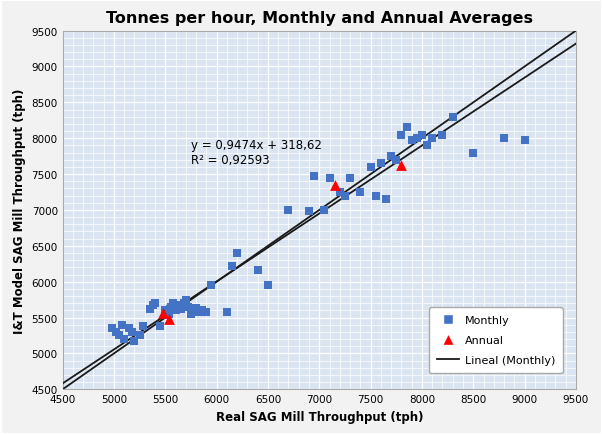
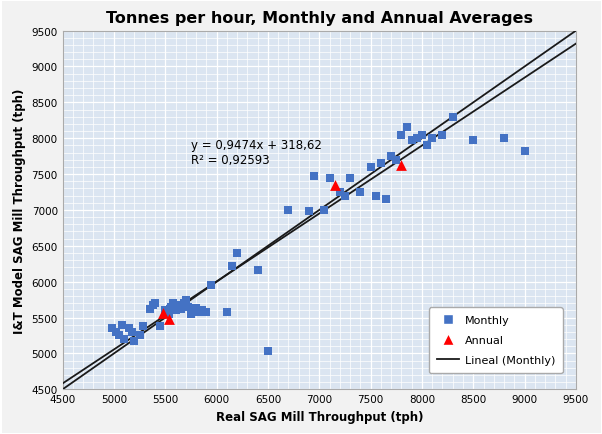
Monthly/6500: 5960 -> 5040
Monthly/8500: 7800 -> 7980
Monthly/9000: 7980 -> 7820
